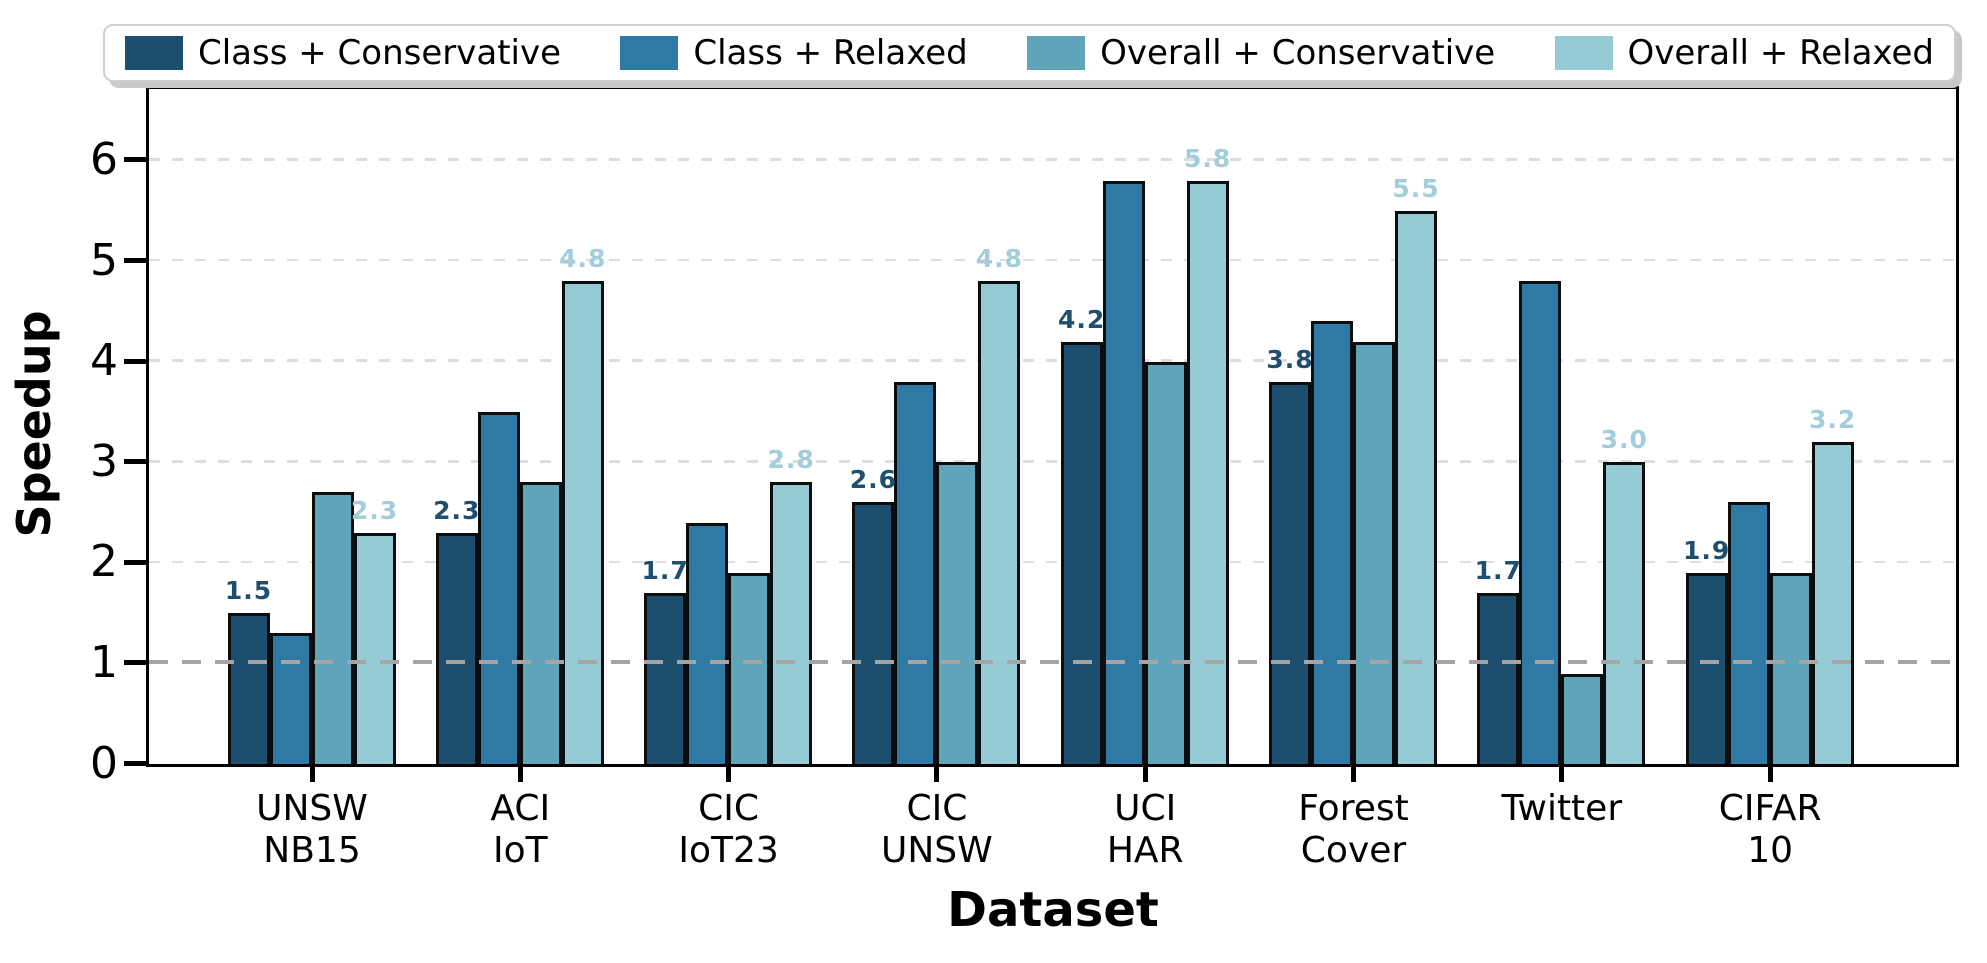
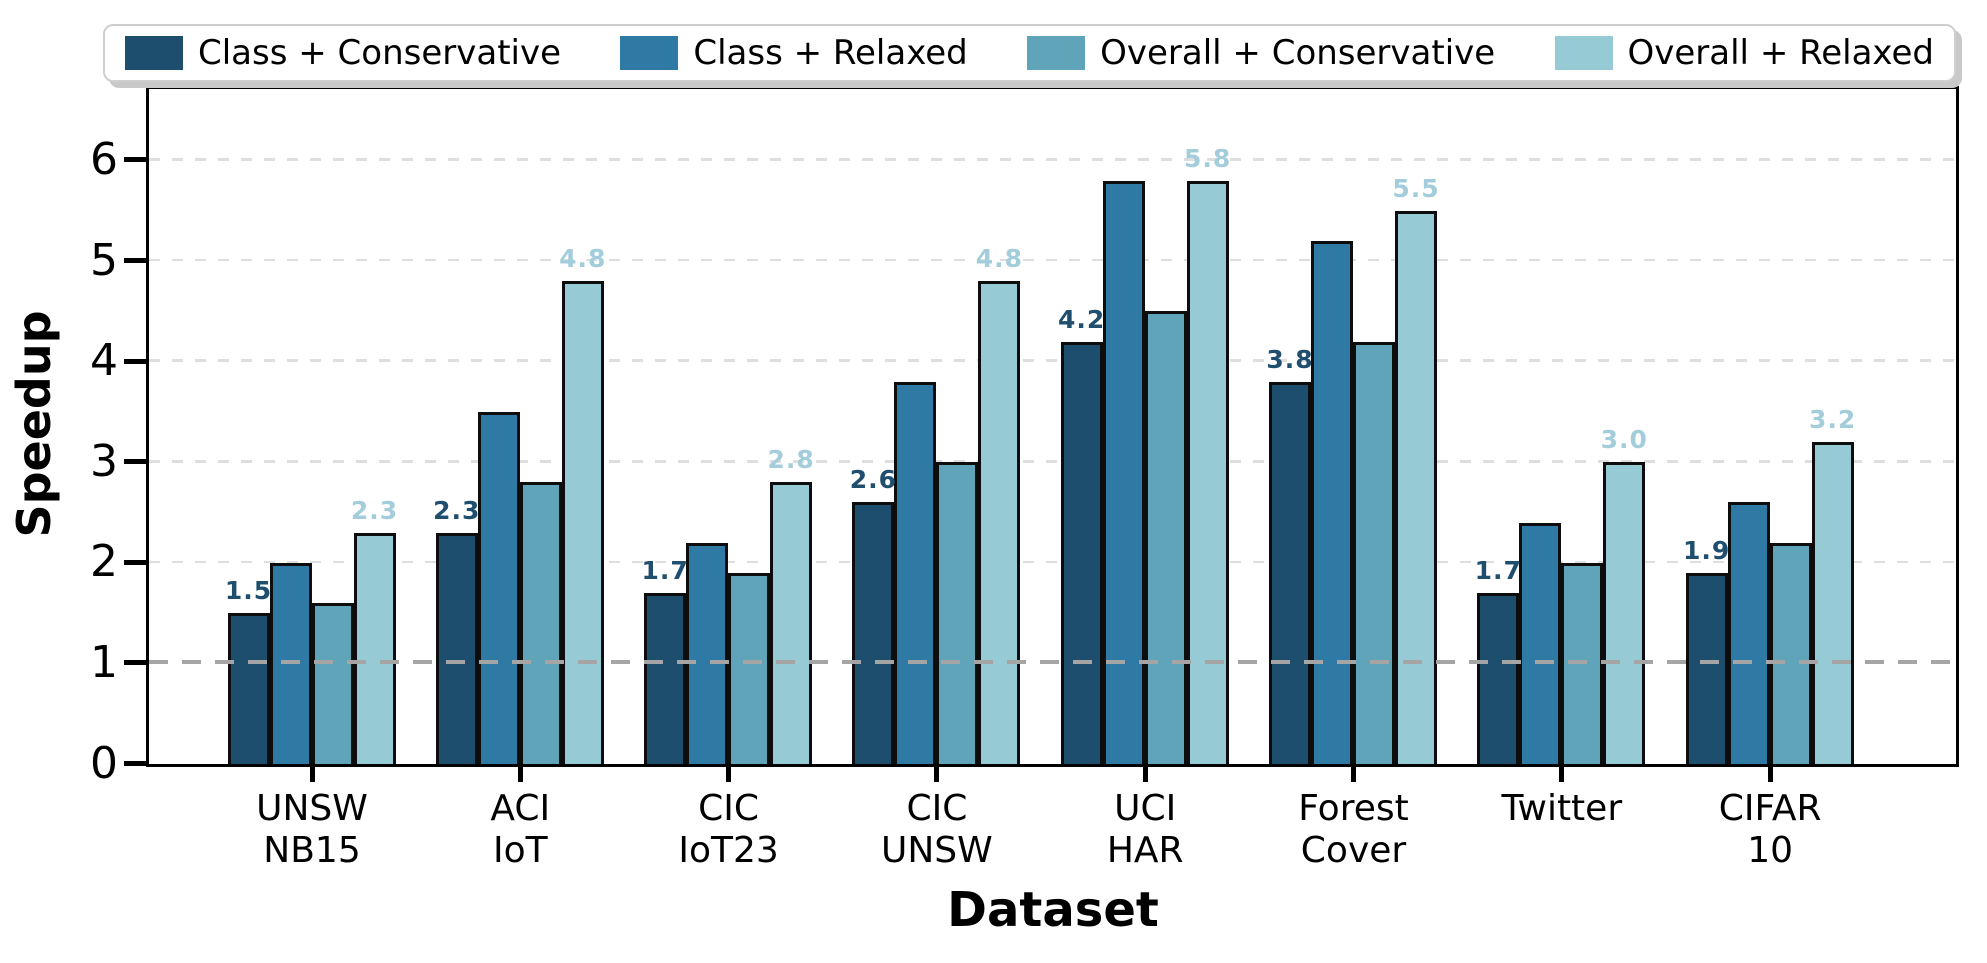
Class + Relaxed/UNSW NB15: 1.3 -> 2.0
Overall + Conservative/UNSW NB15: 2.7 -> 1.6
Class + Relaxed/CIC IoT23: 2.4 -> 2.2
Overall + Conservative/UCI HAR: 4.0 -> 4.5
Class + Relaxed/Forest Cover: 4.4 -> 5.2
Class + Relaxed/Twitter: 4.8 -> 2.4
Overall + Conservative/Twitter: 0.9 -> 2.0
Overall + Conservative/CIFAR 10: 1.9 -> 2.2
